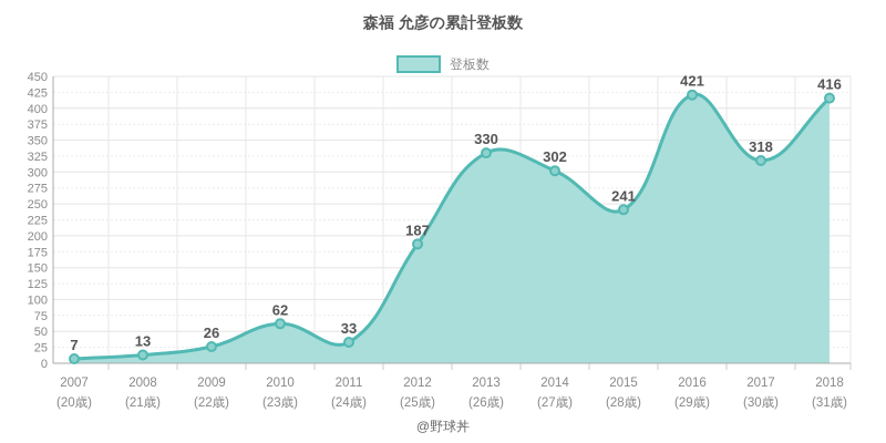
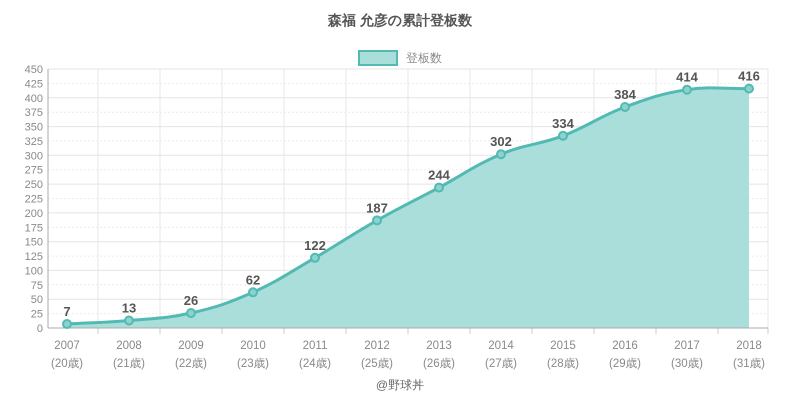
2011: 33 -> 122
2013: 330 -> 244
2015: 241 -> 334
2016: 421 -> 384
2017: 318 -> 414
